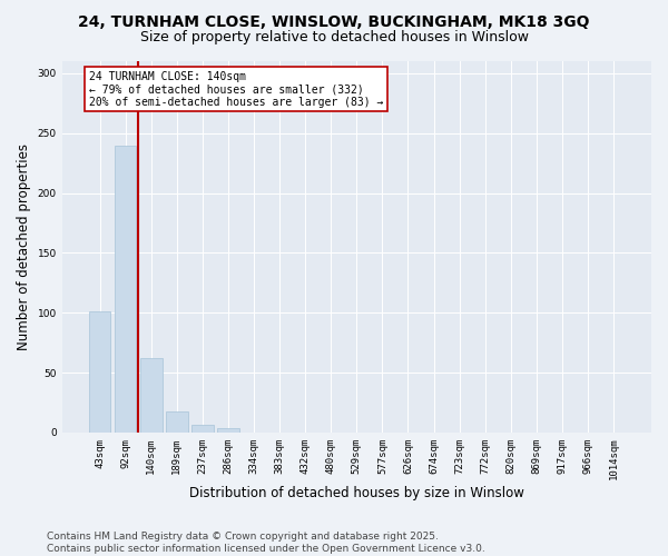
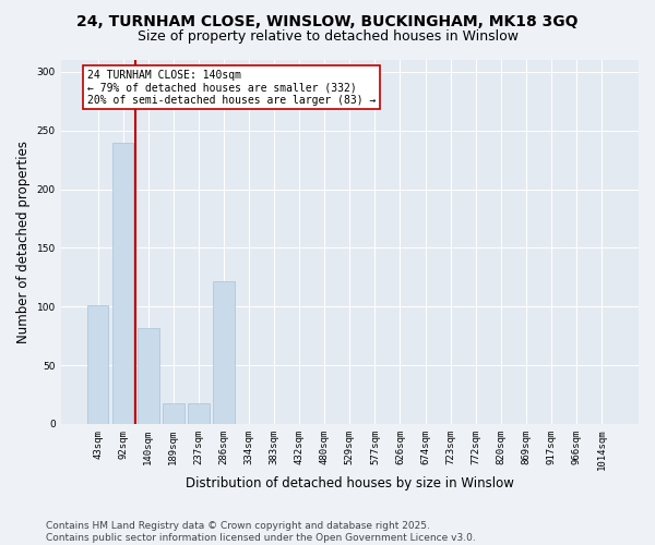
140sqm: 62 -> 82
237sqm: 6 -> 18
286sqm: 4 -> 122
